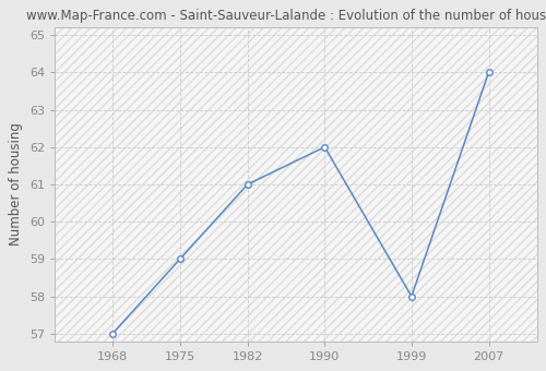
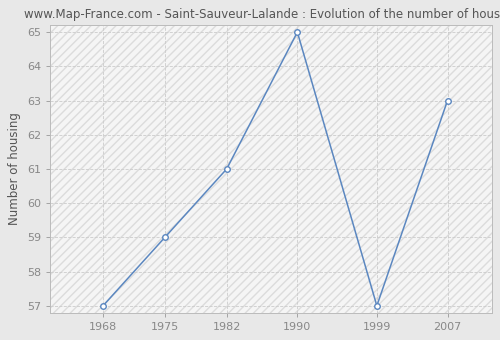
1990: 62 -> 65
1999: 58 -> 57
2007: 64 -> 63
